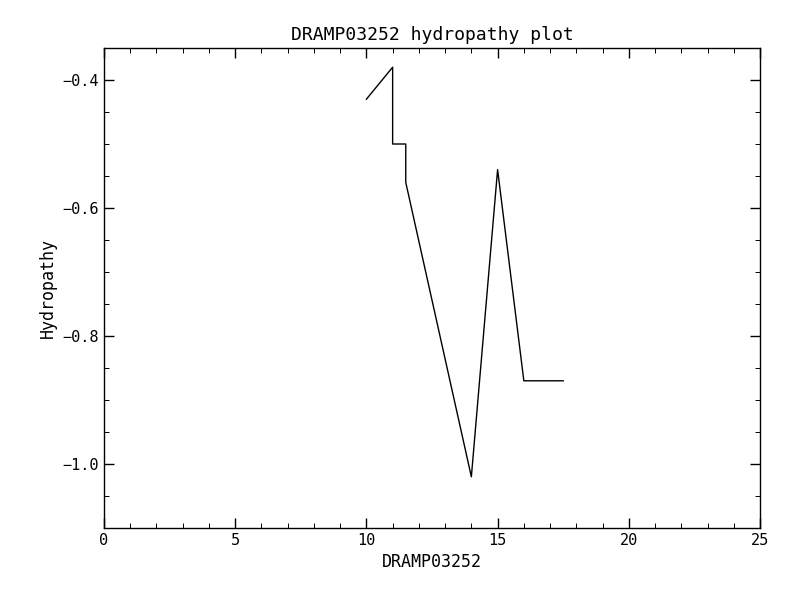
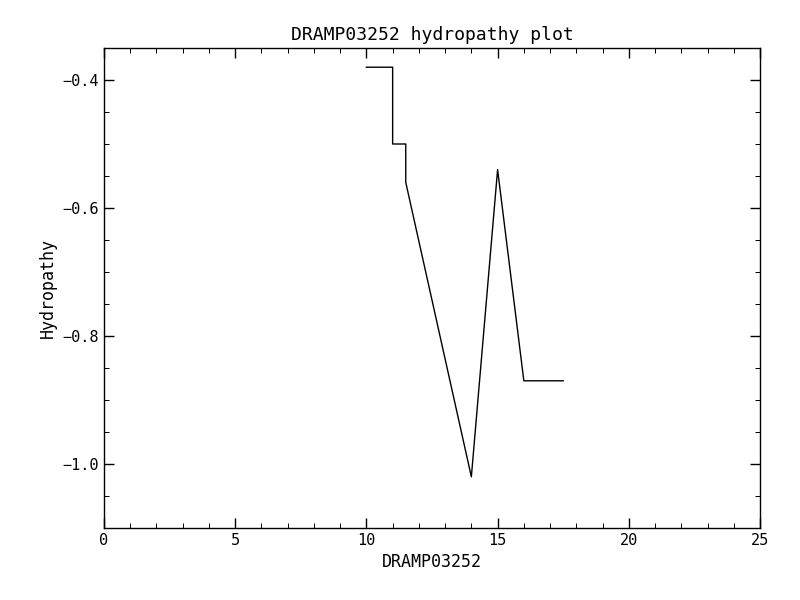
10: -0.43 -> -0.38
